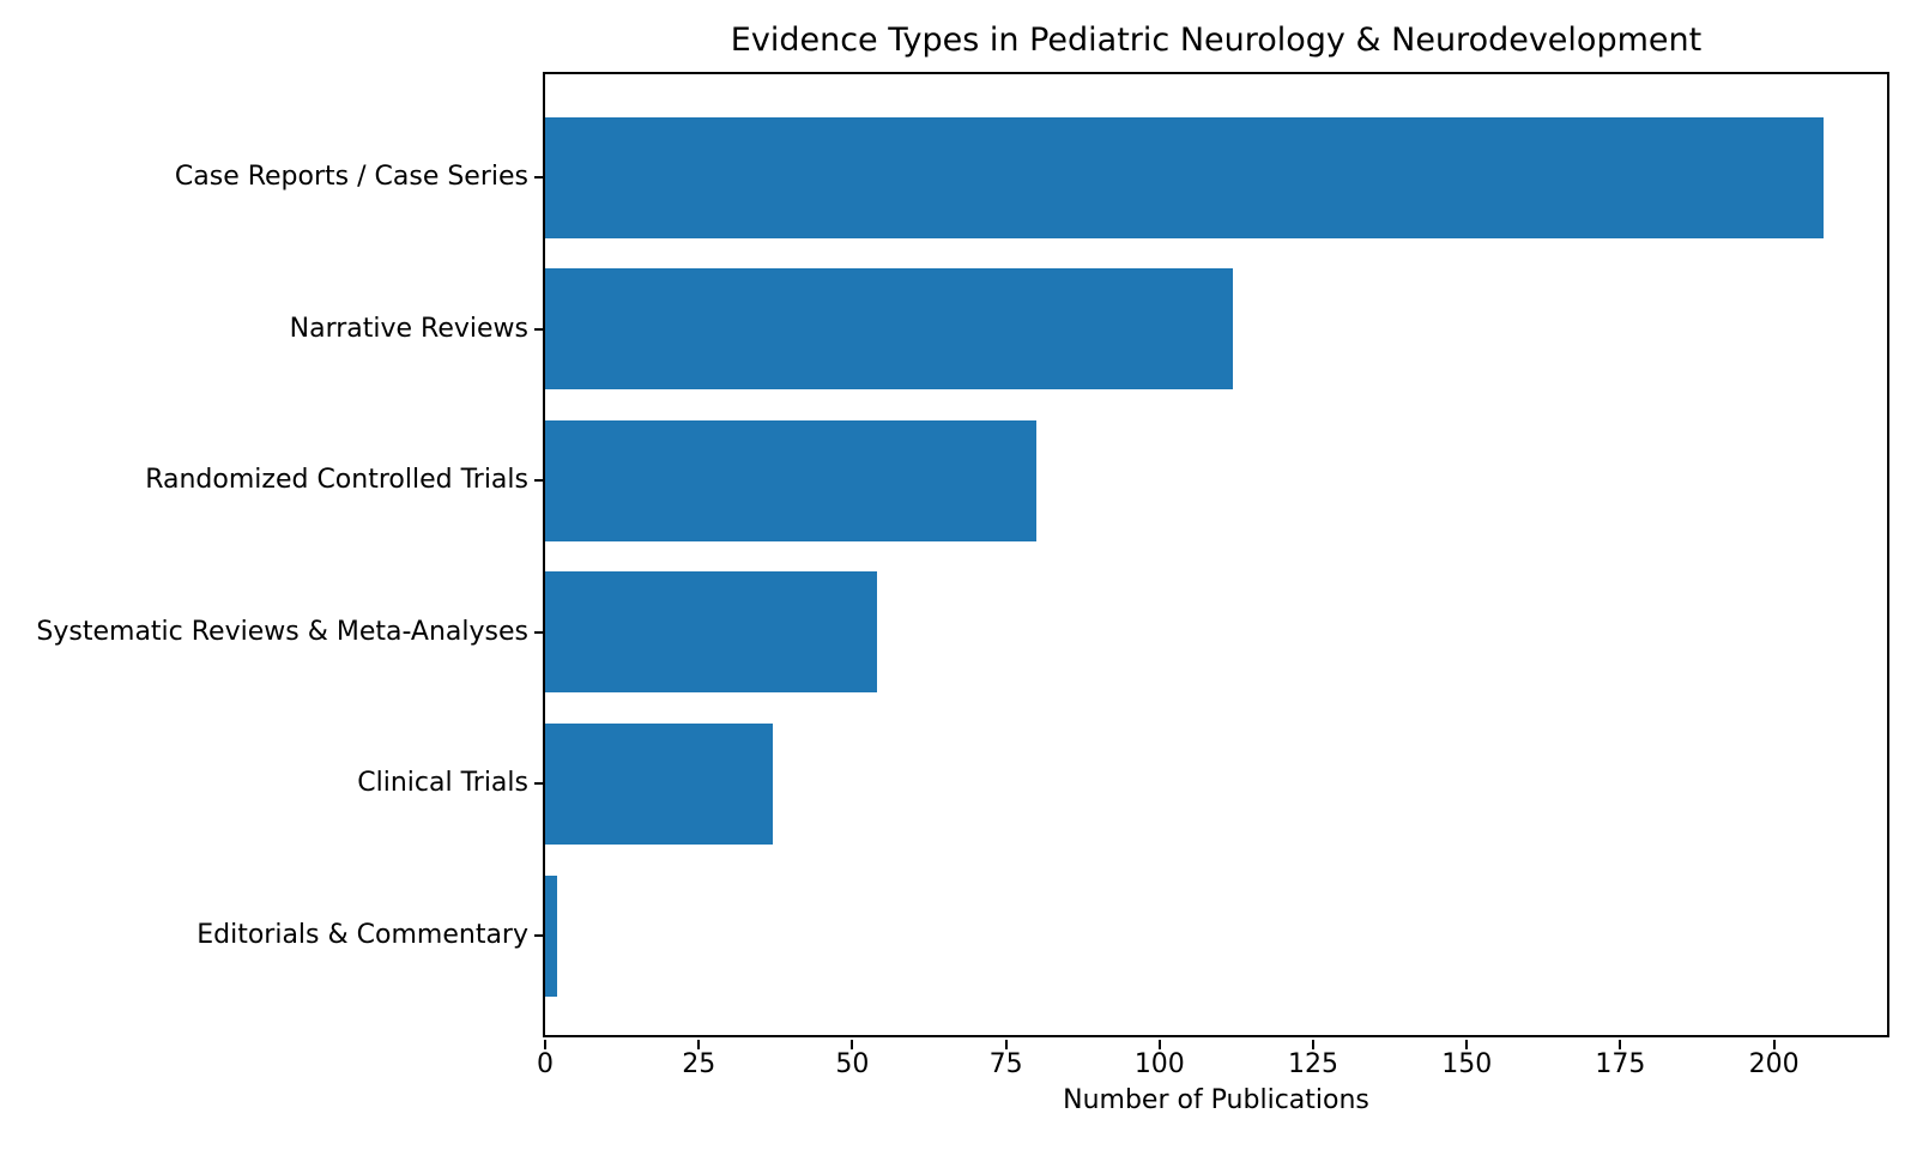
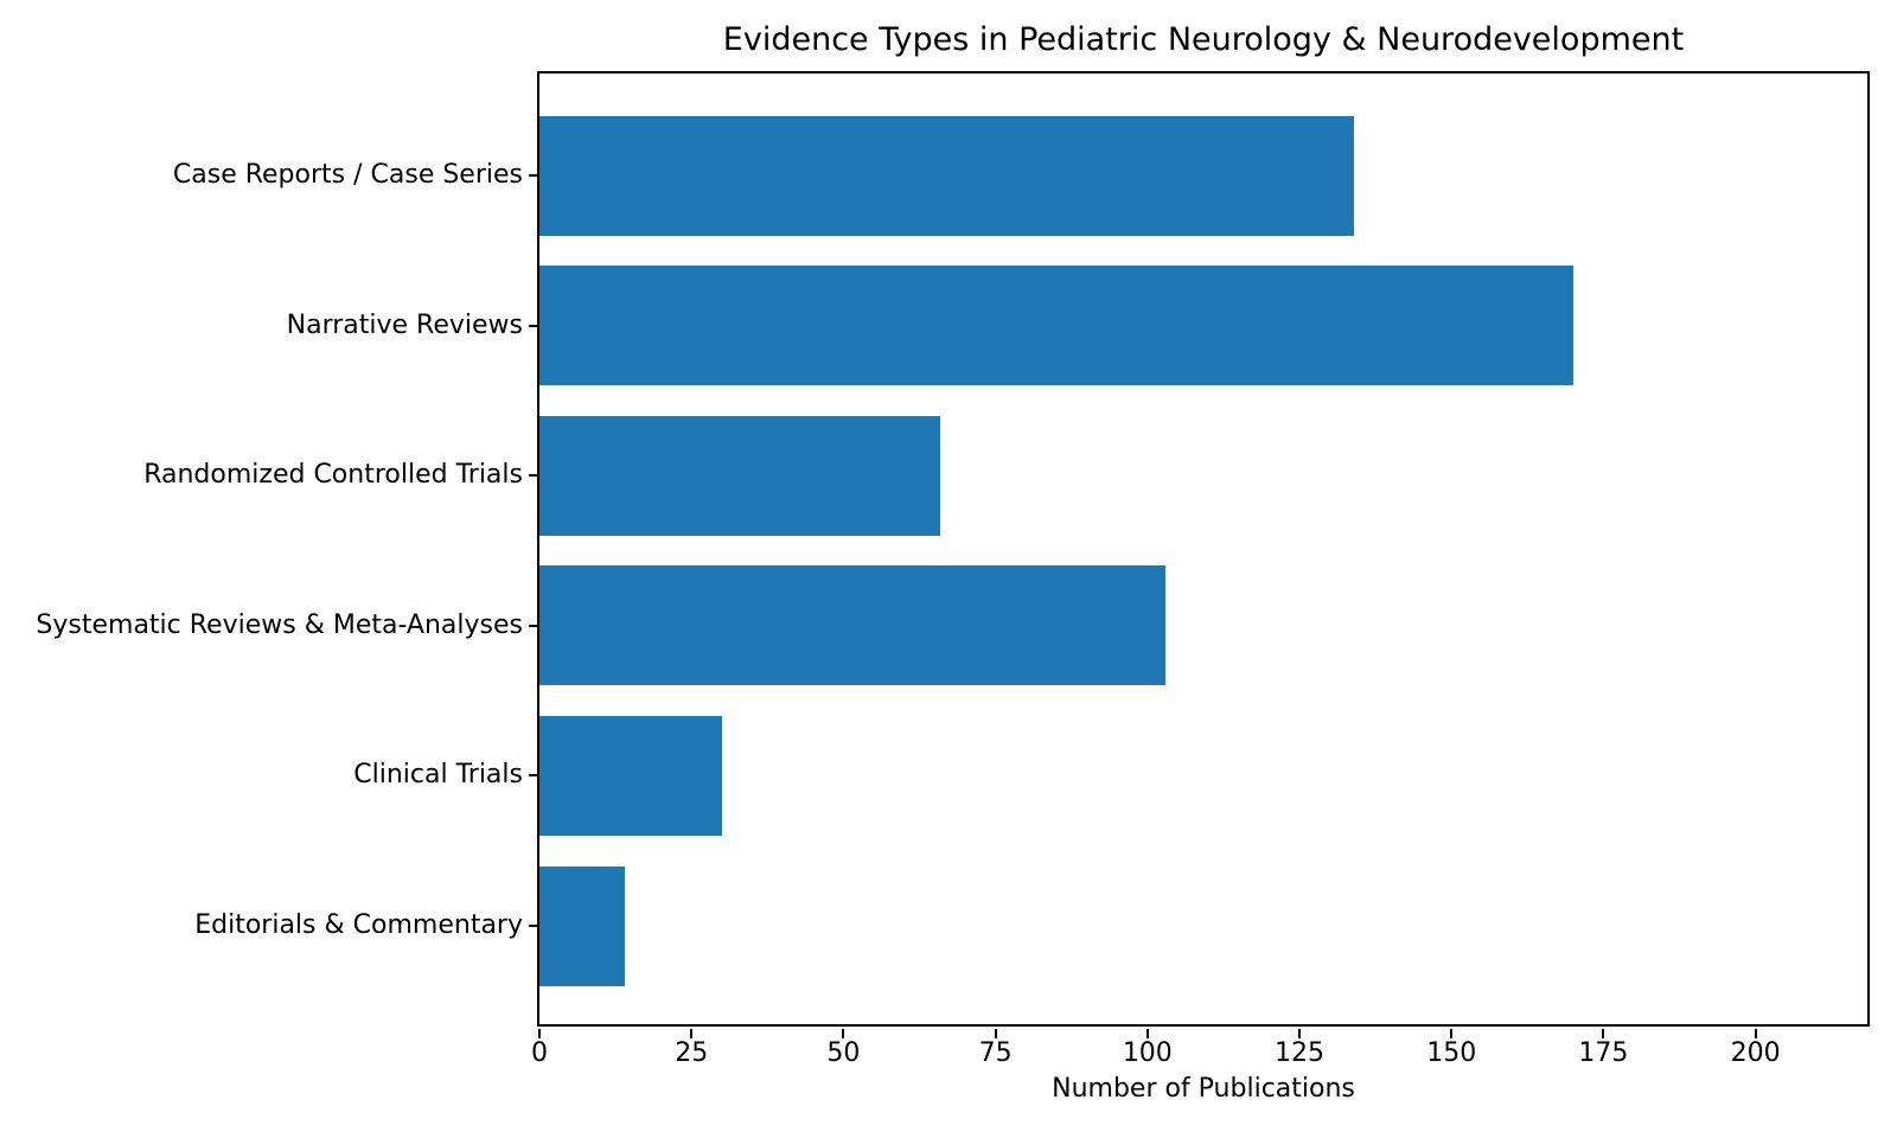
Case Reports / Case Series: 208 -> 134
Narrative Reviews: 112 -> 170
Randomized Controlled Trials: 80 -> 66
Systematic Reviews & Meta-Analyses: 54 -> 103
Clinical Trials: 37 -> 30
Editorials & Commentary: 2 -> 14
